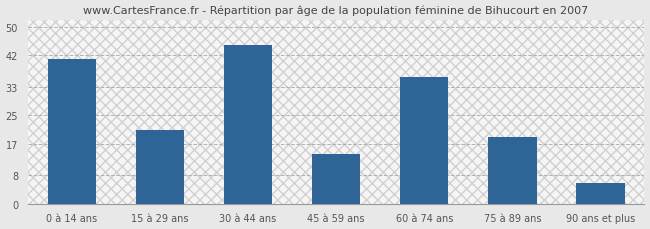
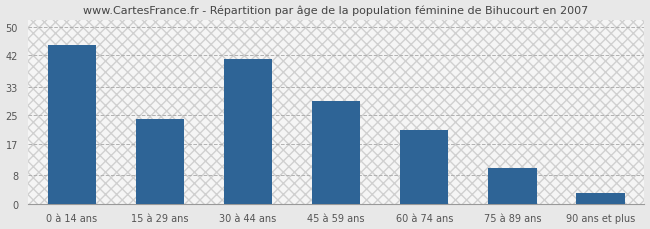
0 à 14 ans: 41 -> 45
15 à 29 ans: 21 -> 24
30 à 44 ans: 45 -> 41
45 à 59 ans: 14 -> 29
60 à 74 ans: 36 -> 21
75 à 89 ans: 19 -> 10
90 ans et plus: 6 -> 3
